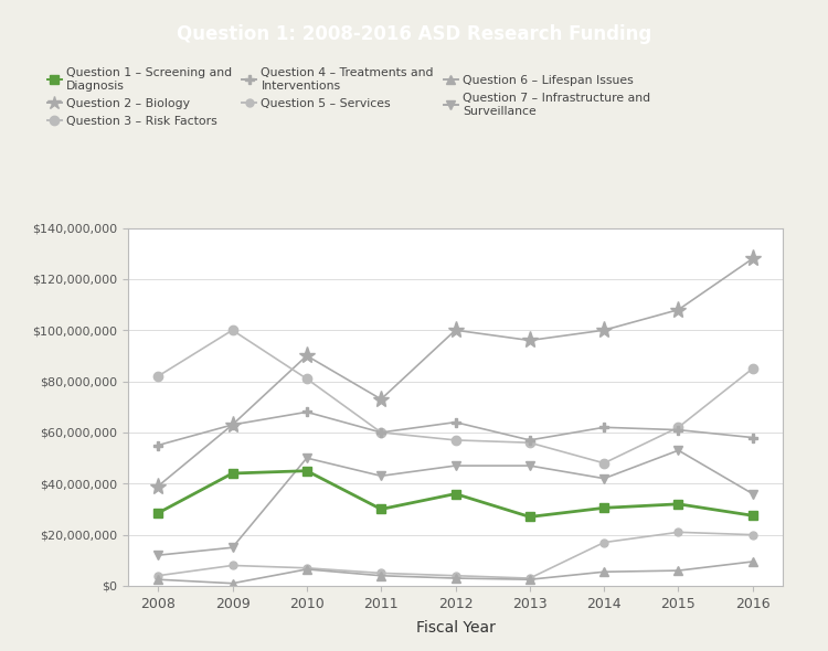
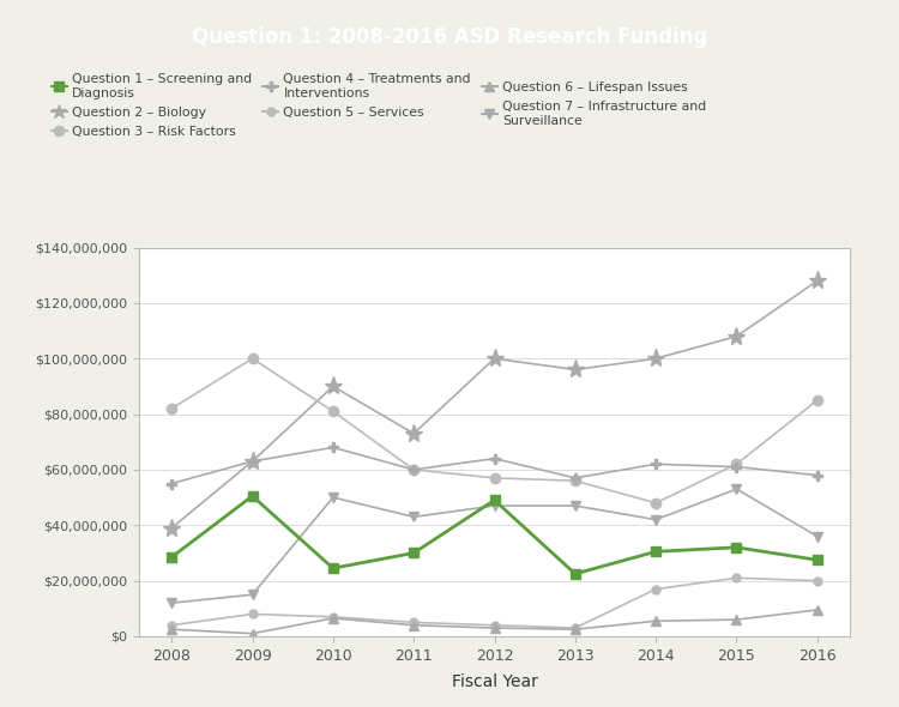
Question 1 – Screening and Diagnosis/2009: $44,000,000 -> $50,500,000
Question 1 – Screening and Diagnosis/2010: $45,000,000 -> $24,500,000
Question 1 – Screening and Diagnosis/2012: $36,000,000 -> $49,000,000
Question 1 – Screening and Diagnosis/2013: $27,000,000 -> $22,500,000
